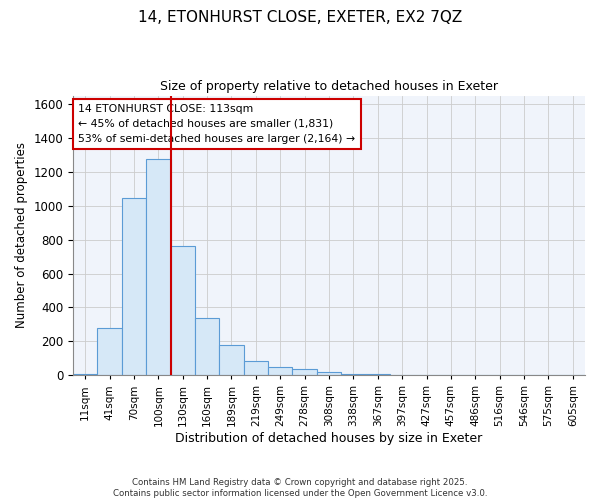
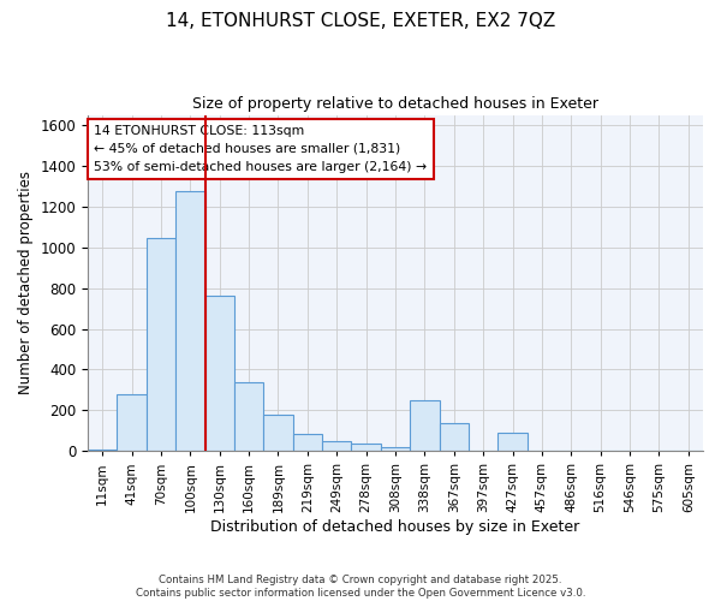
338sqm: 10 -> 250
367sqm: 0 -> 140
427sqm: 0 -> 90
